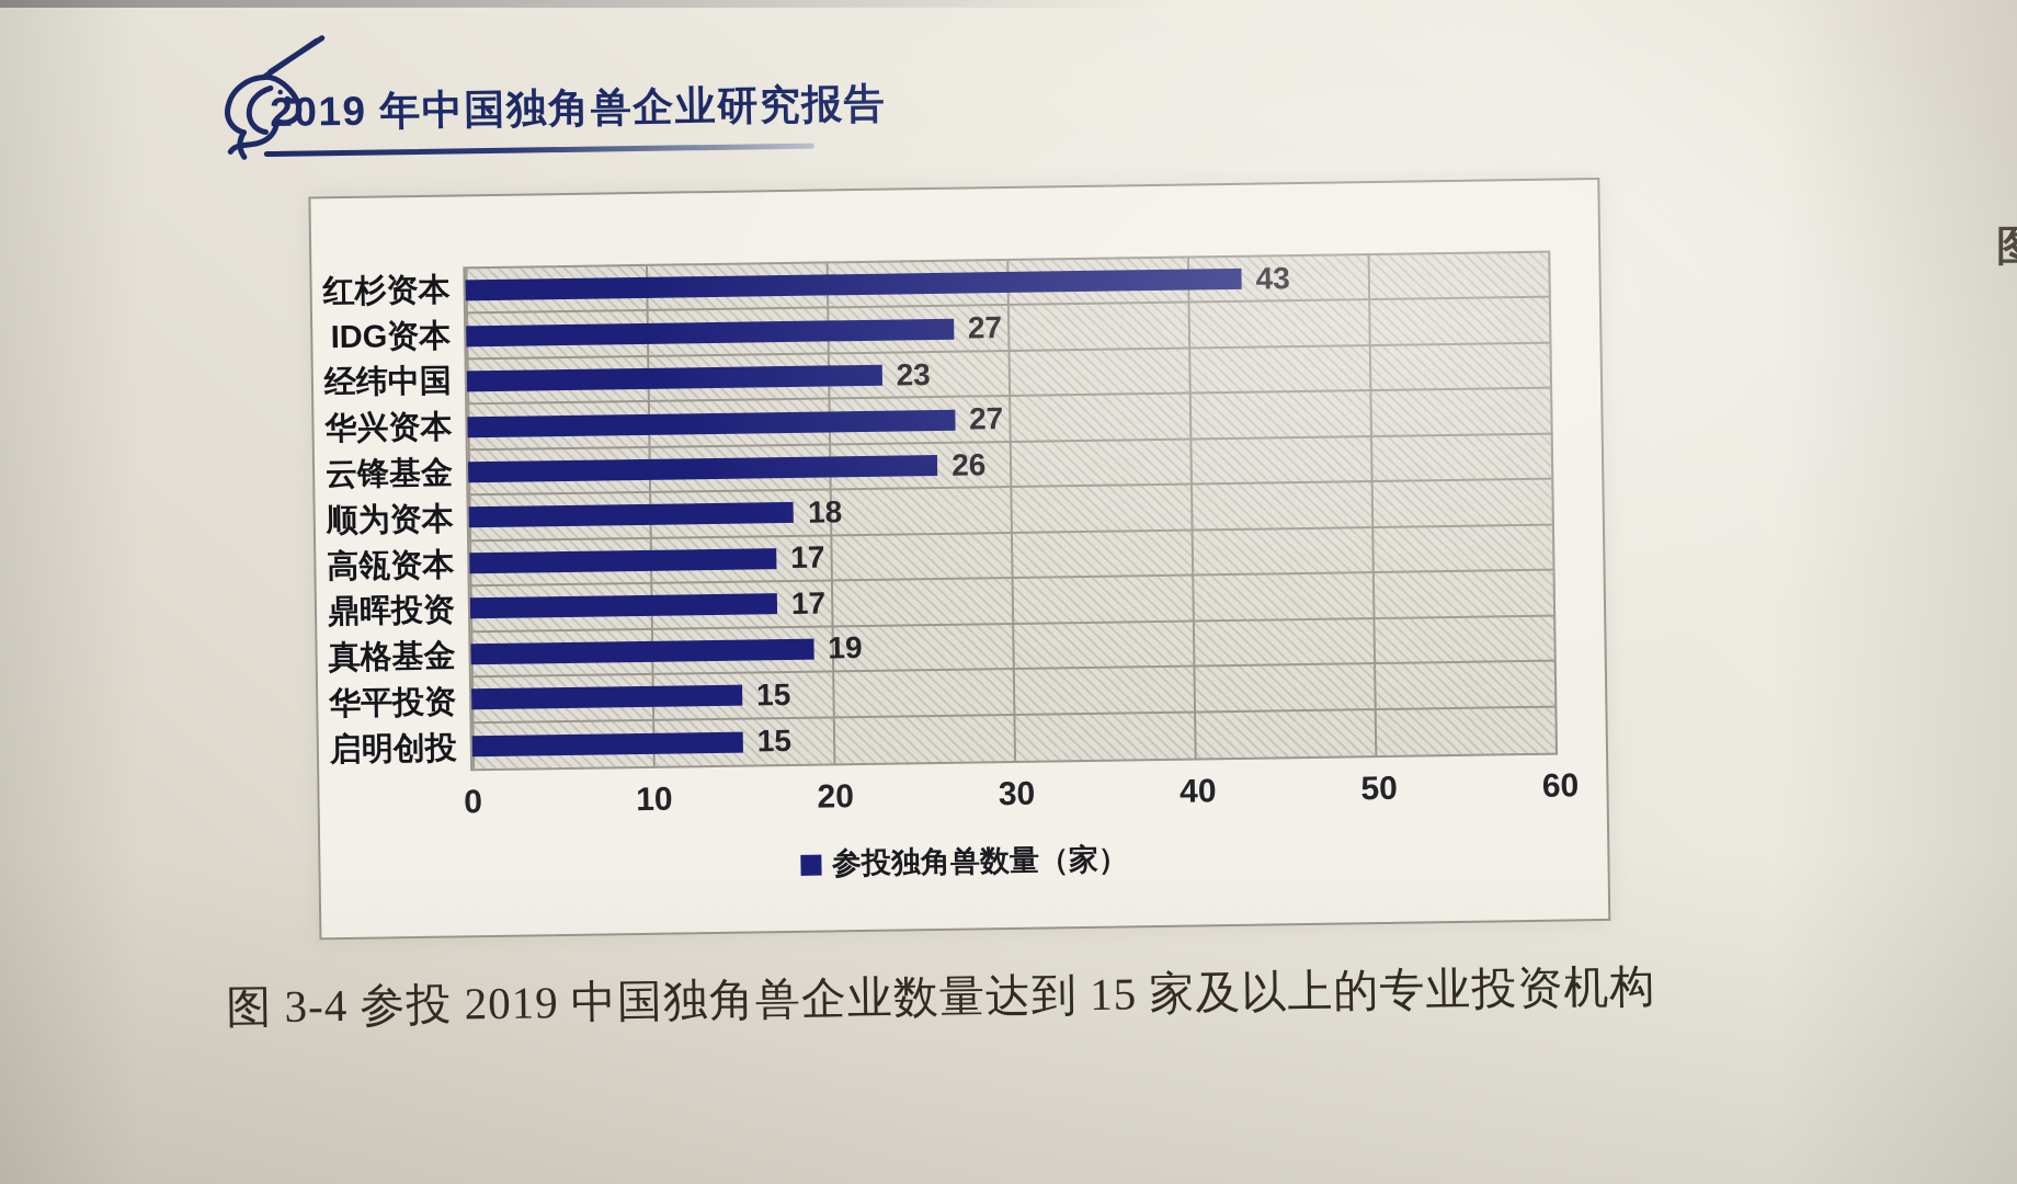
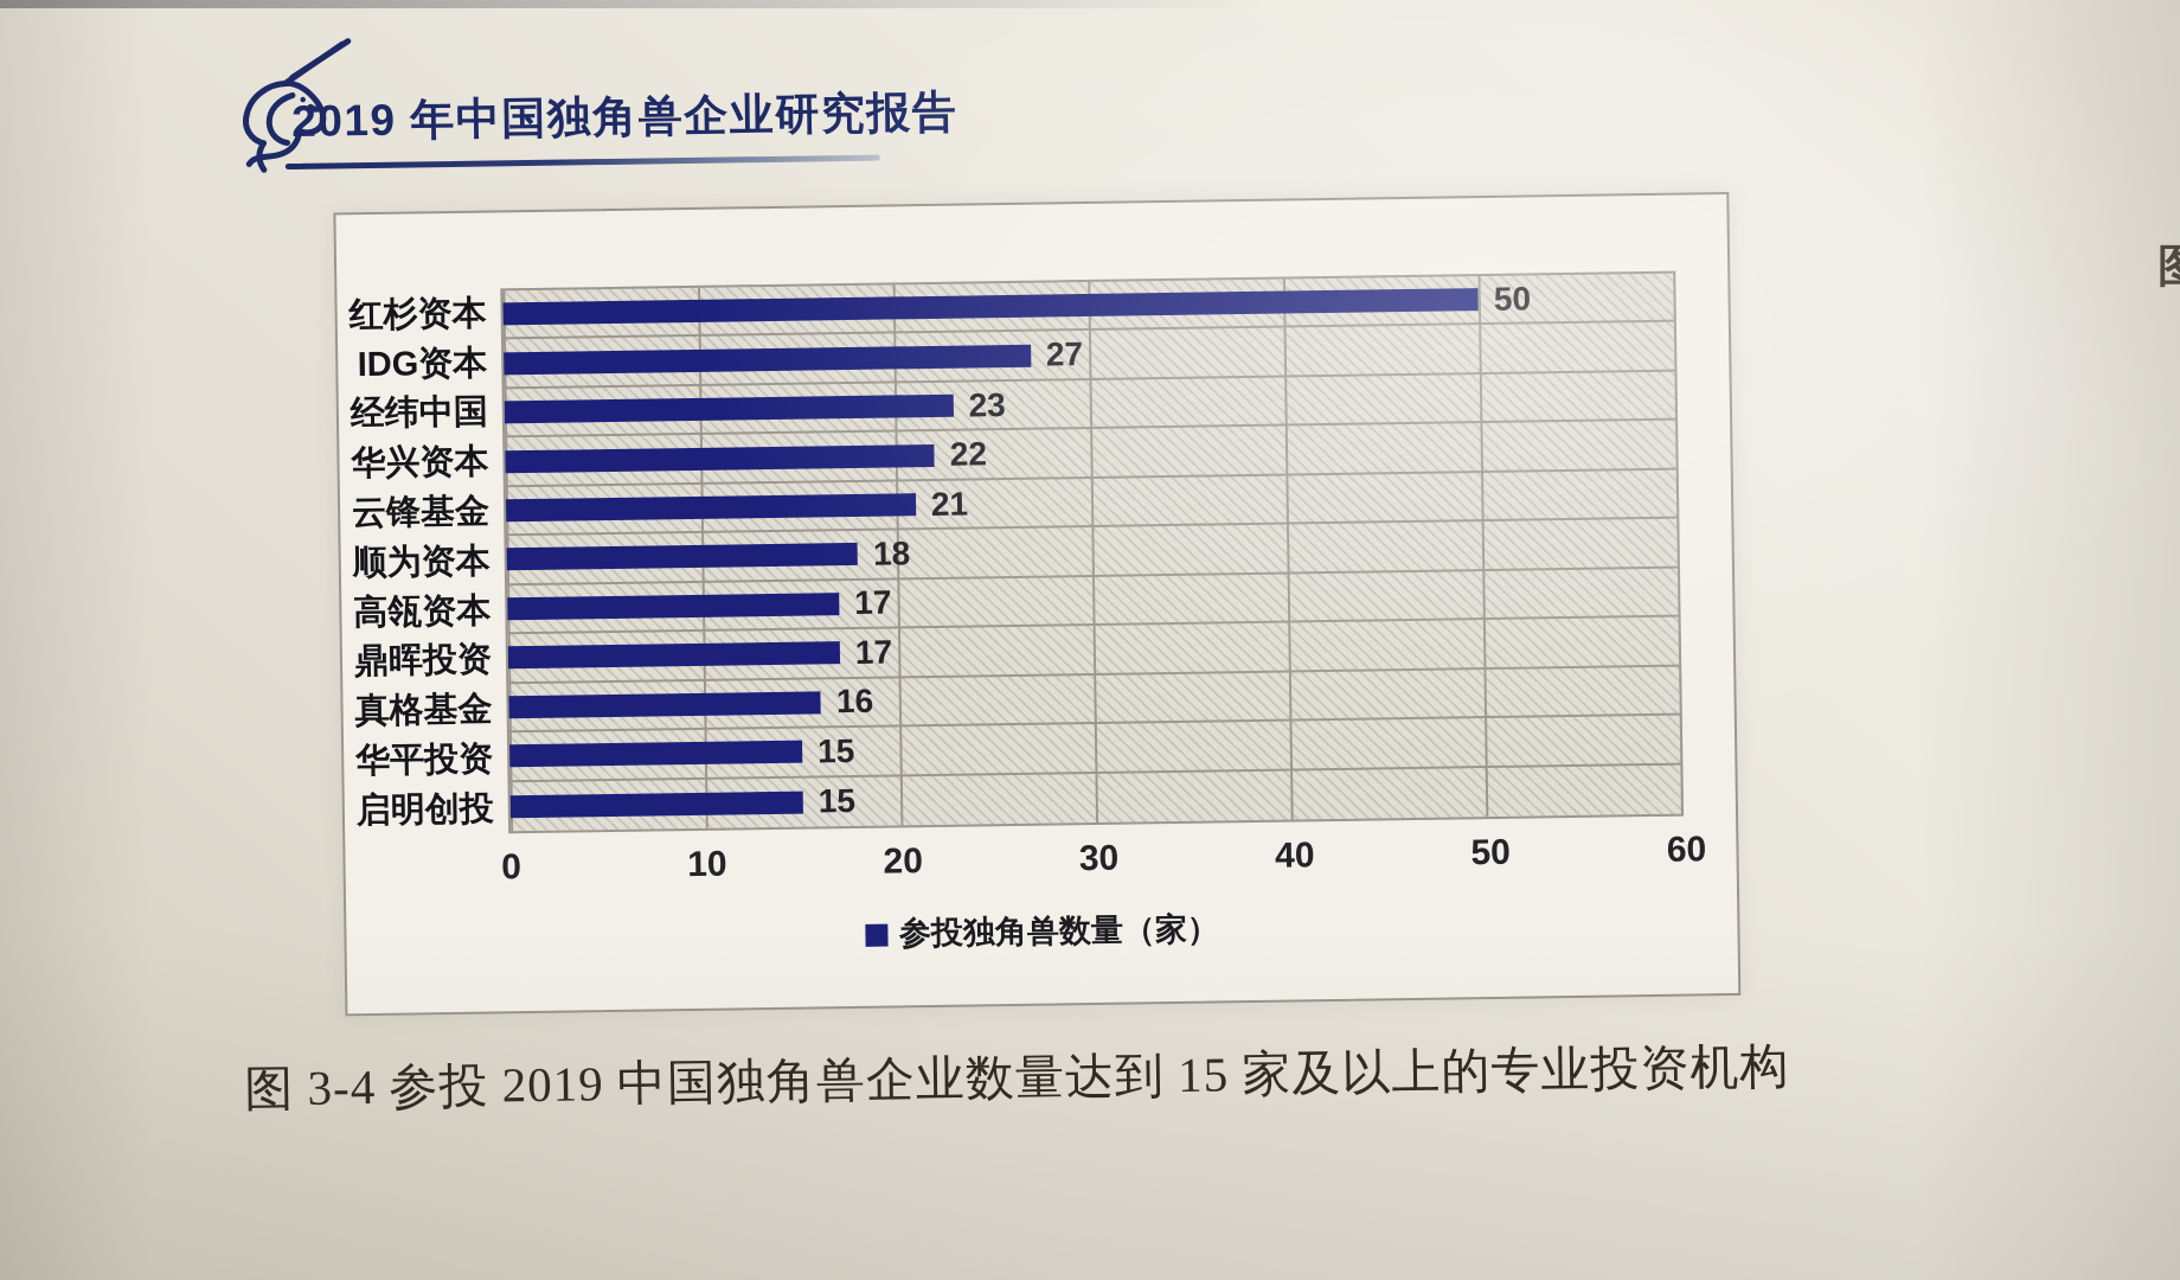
红杉资本: 43 -> 50
华兴资本: 27 -> 22
云锋基金: 26 -> 21
真格基金: 19 -> 16
